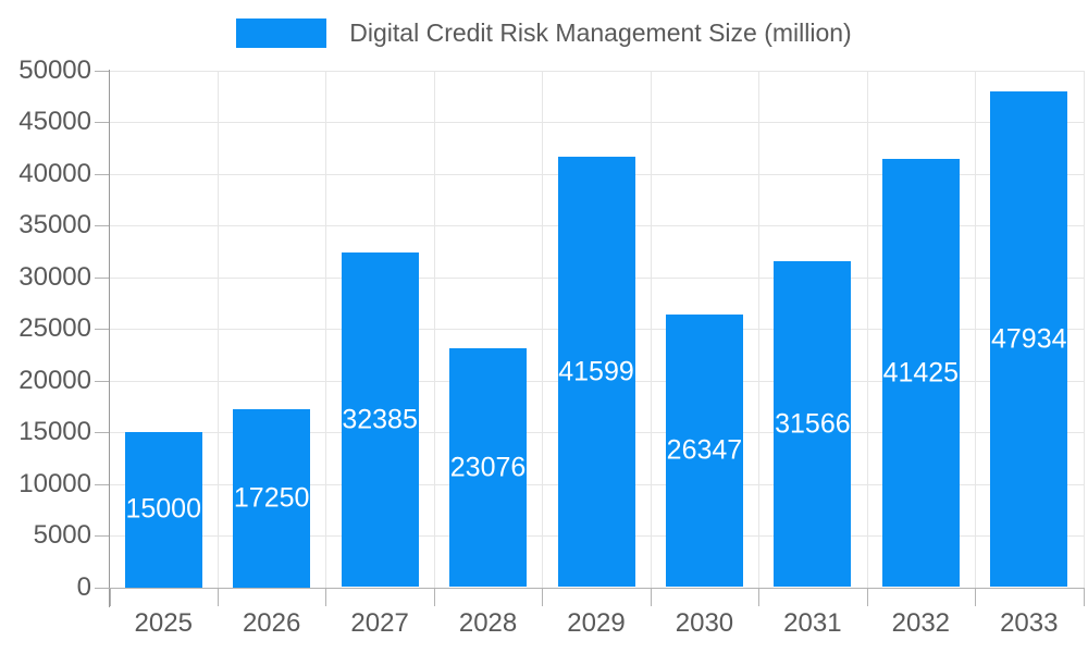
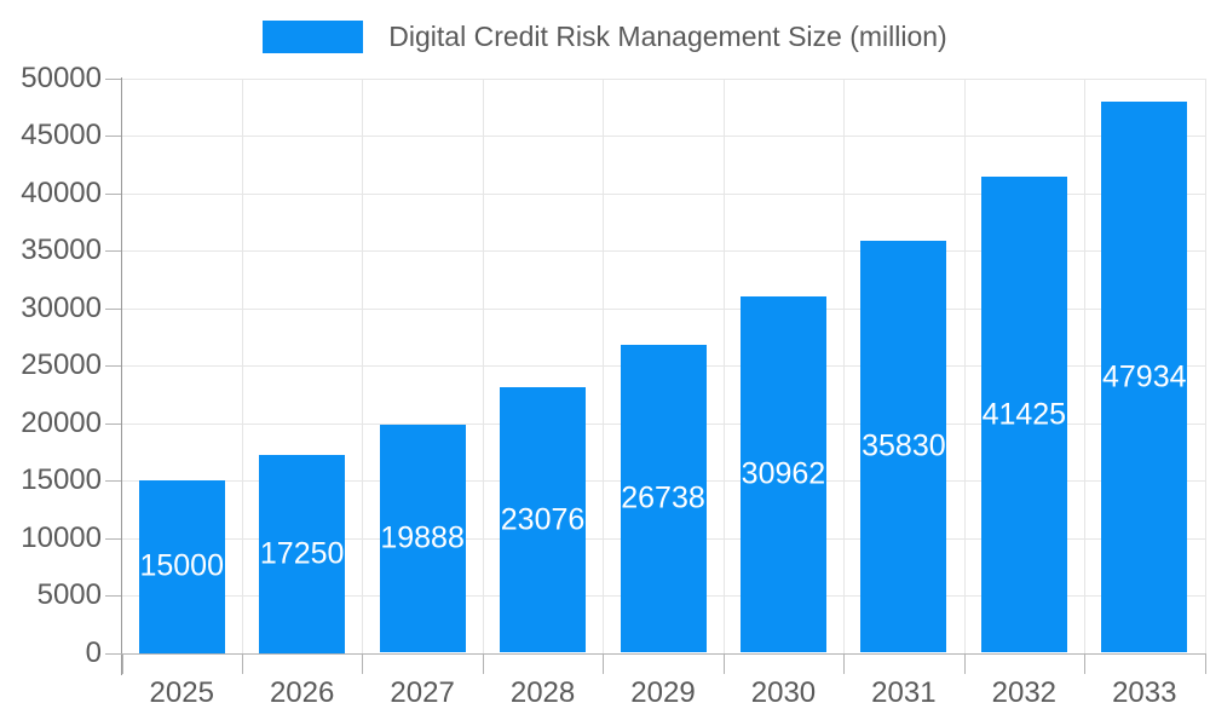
2027: 32385 -> 19888
2029: 41599 -> 26738
2030: 26347 -> 30962
2031: 31566 -> 35830
